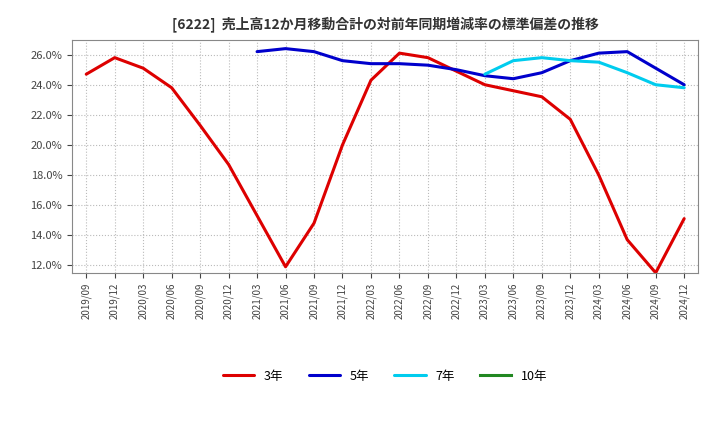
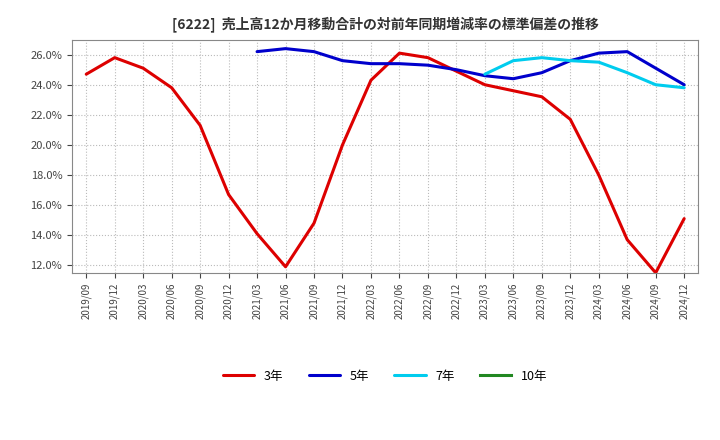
3年/2020/12: 18.7% -> 16.7%
3年/2021/03: 15.3% -> 14.1%
